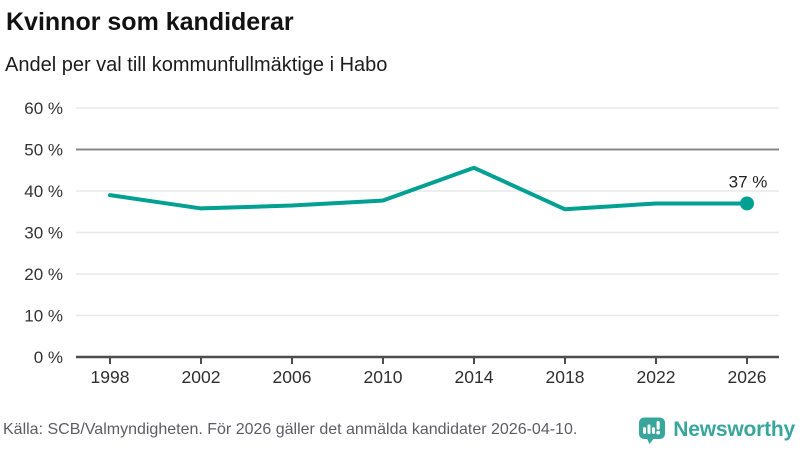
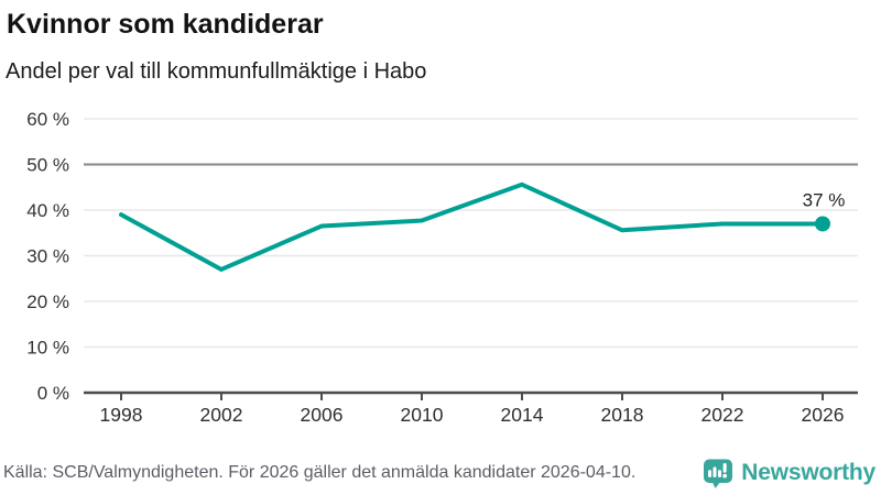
2002: 36% -> 27%
